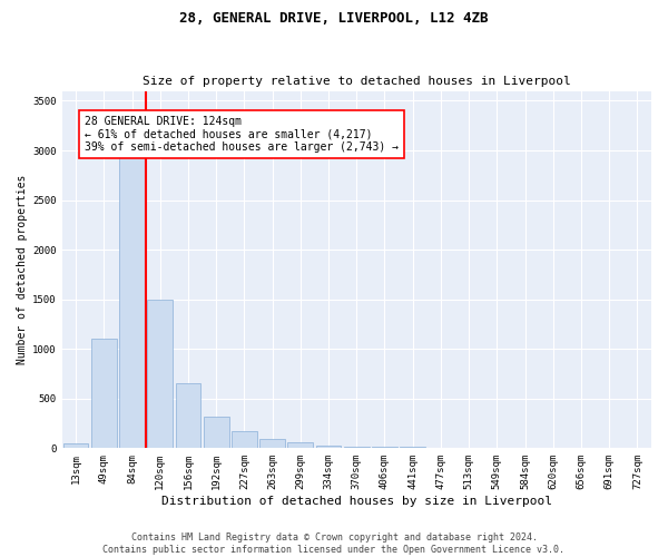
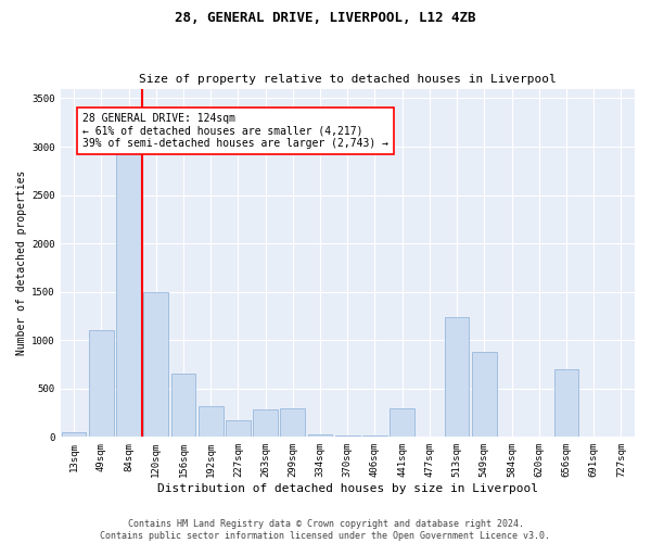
263sqm: 90 -> 280
299sqm: 60 -> 300
441sqm: 10 -> 300
513sqm: 0 -> 1240
549sqm: 0 -> 880
656sqm: 0 -> 700
